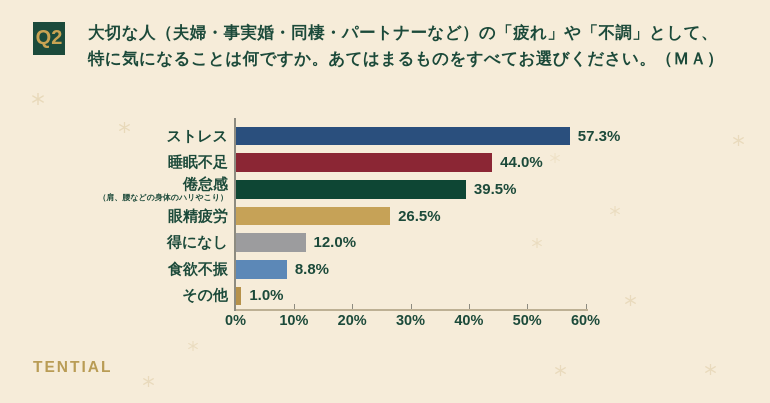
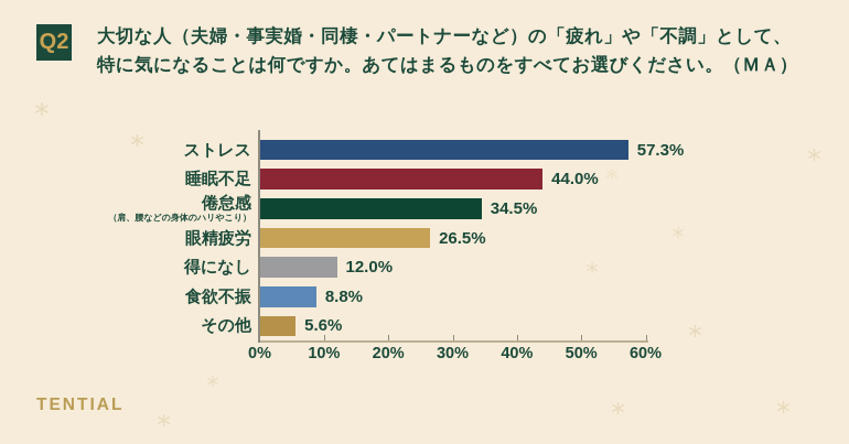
倦怠感: 39.5% -> 34.5%
その他: 1.0% -> 5.6%
